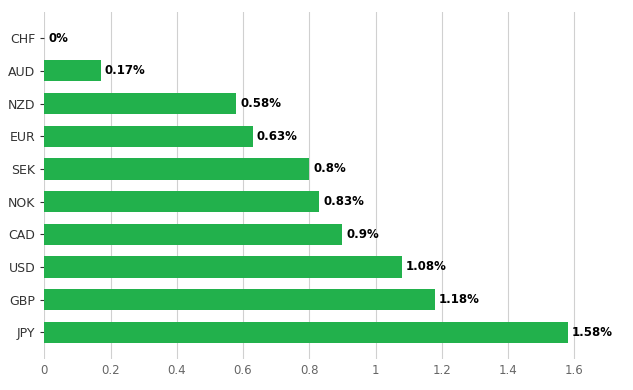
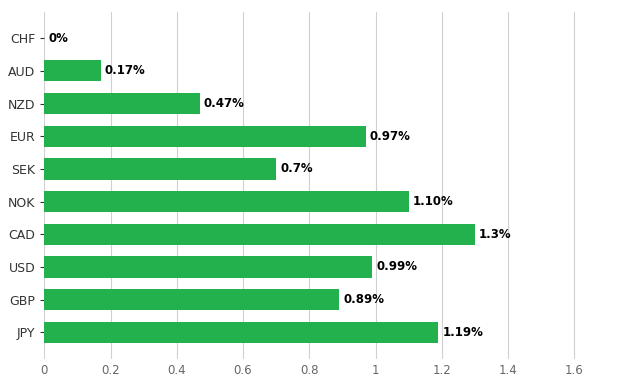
NZD: 0.58% -> 0.47%
EUR: 0.63% -> 0.97%
SEK: 0.8% -> 0.7%
NOK: 0.83% -> 1.10%
CAD: 0.9% -> 1.3%
USD: 1.08% -> 0.99%
GBP: 1.18% -> 0.89%
JPY: 1.58% -> 1.19%
